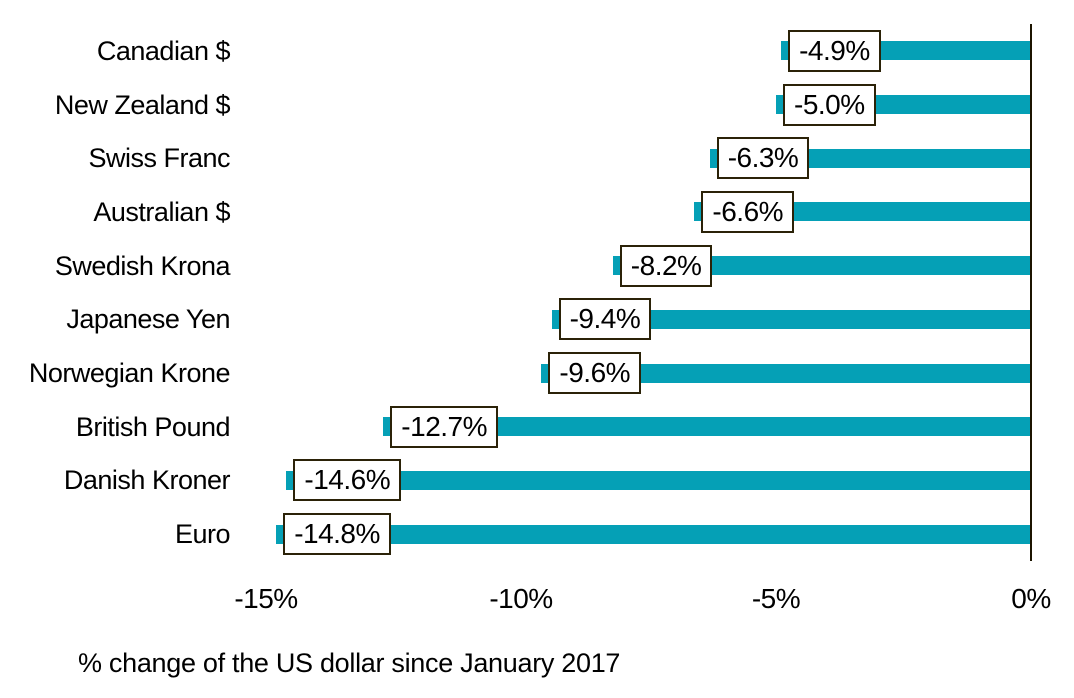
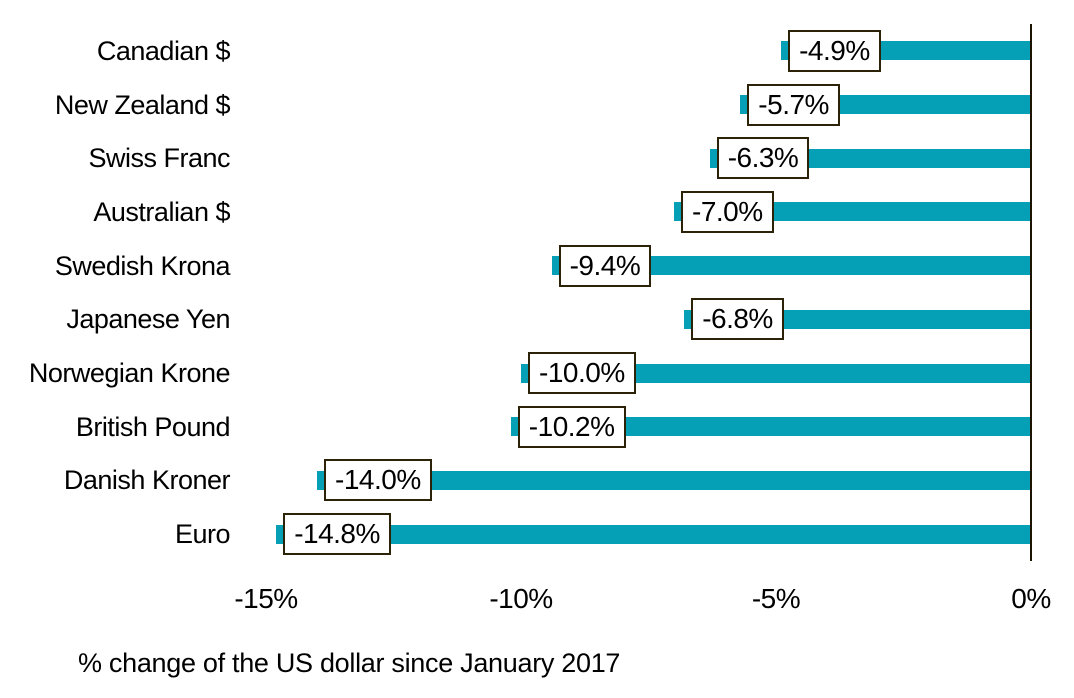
New Zealand $: -5.0% -> -5.7%
Australian $: -6.6% -> -7.0%
Swedish Krona: -8.2% -> -9.4%
Japanese Yen: -9.4% -> -6.8%
Norwegian Krone: -9.6% -> -10.0%
British Pound: -12.7% -> -10.2%
Danish Kroner: -14.6% -> -14.0%
